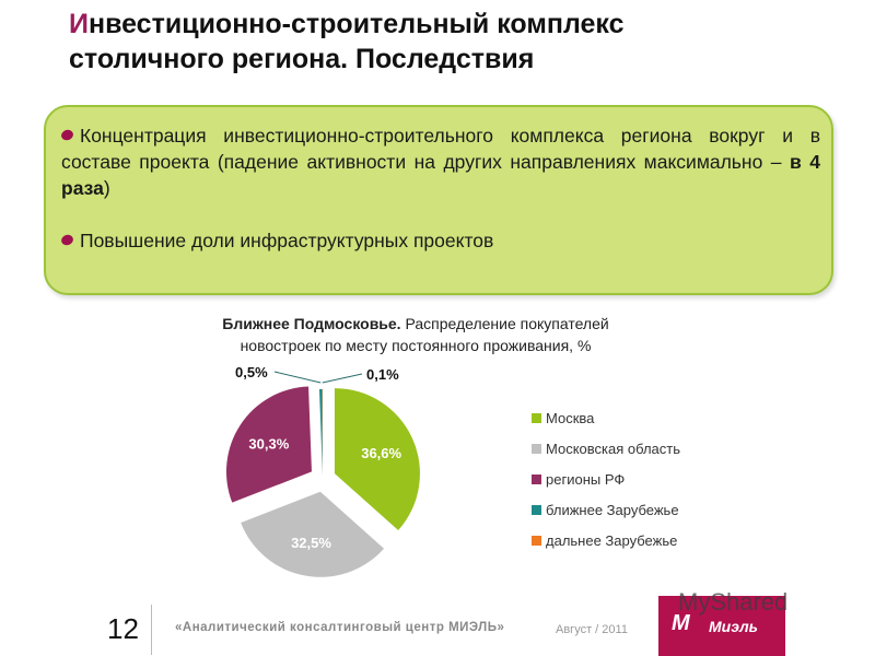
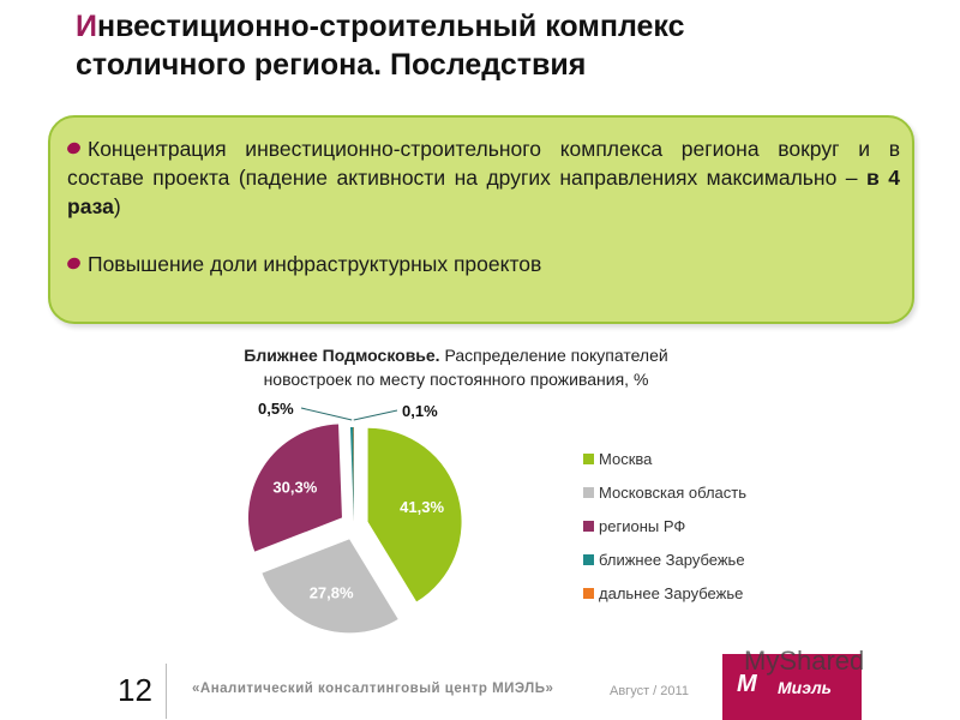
Москва: 36,6% -> 41,3%
Московская область: 32,5% -> 27,8%
